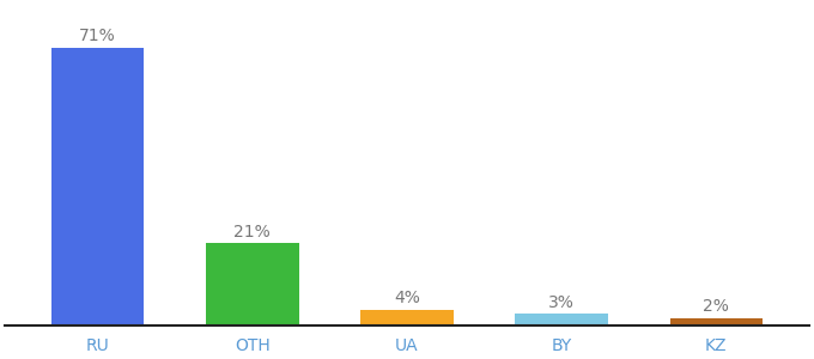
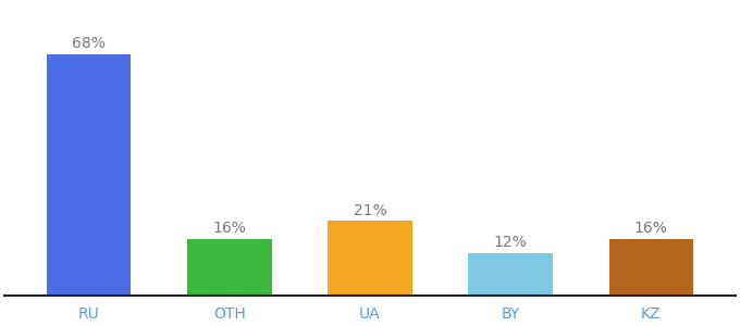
RU: 71% -> 68%
OTH: 21% -> 16%
UA: 4% -> 21%
BY: 3% -> 12%
KZ: 2% -> 16%
